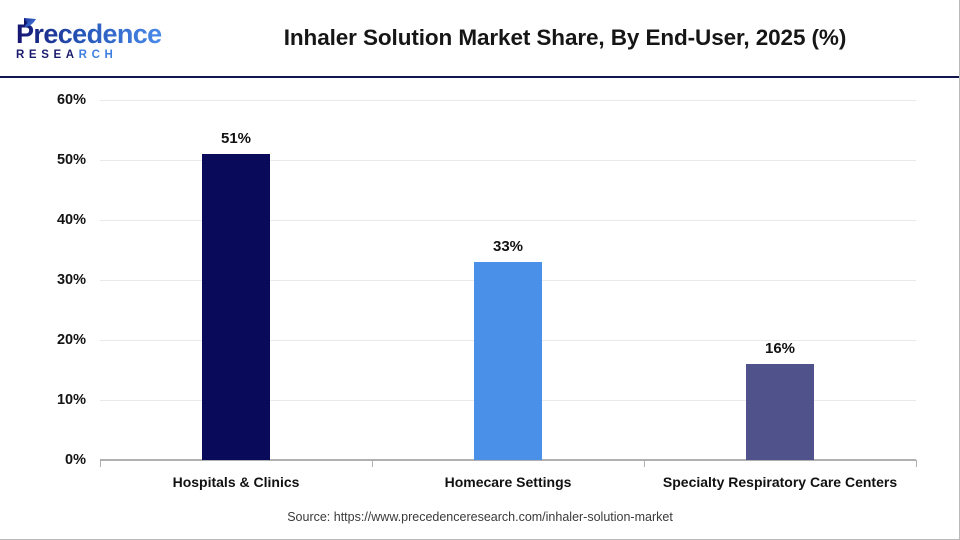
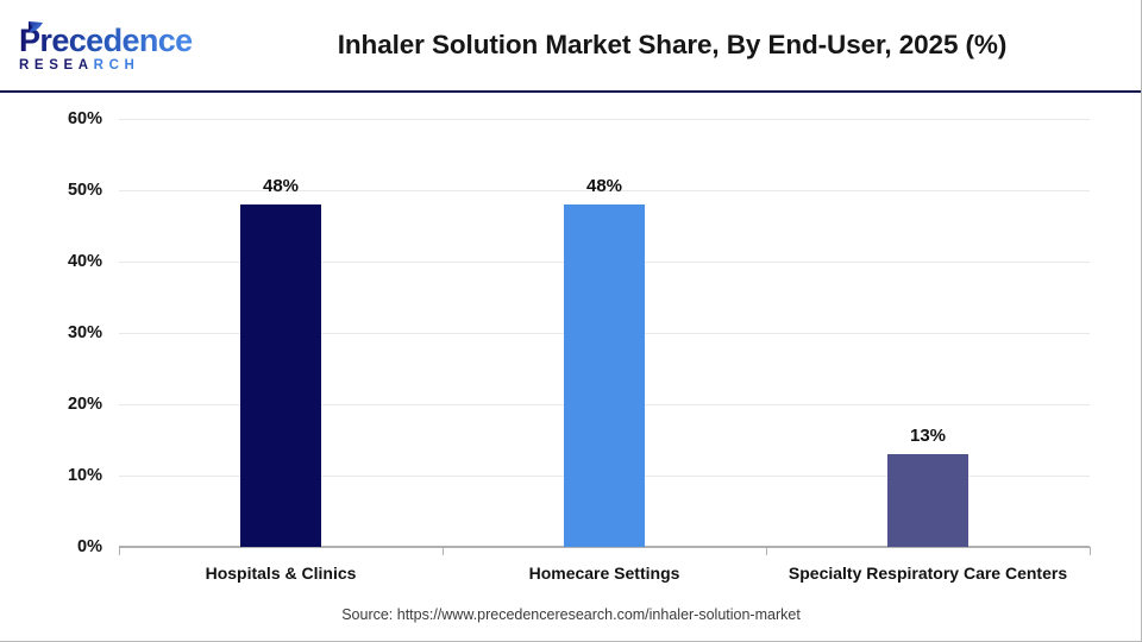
Hospitals & Clinics: 51% -> 48%
Homecare Settings: 33% -> 48%
Specialty Respiratory Care Centers: 16% -> 13%
